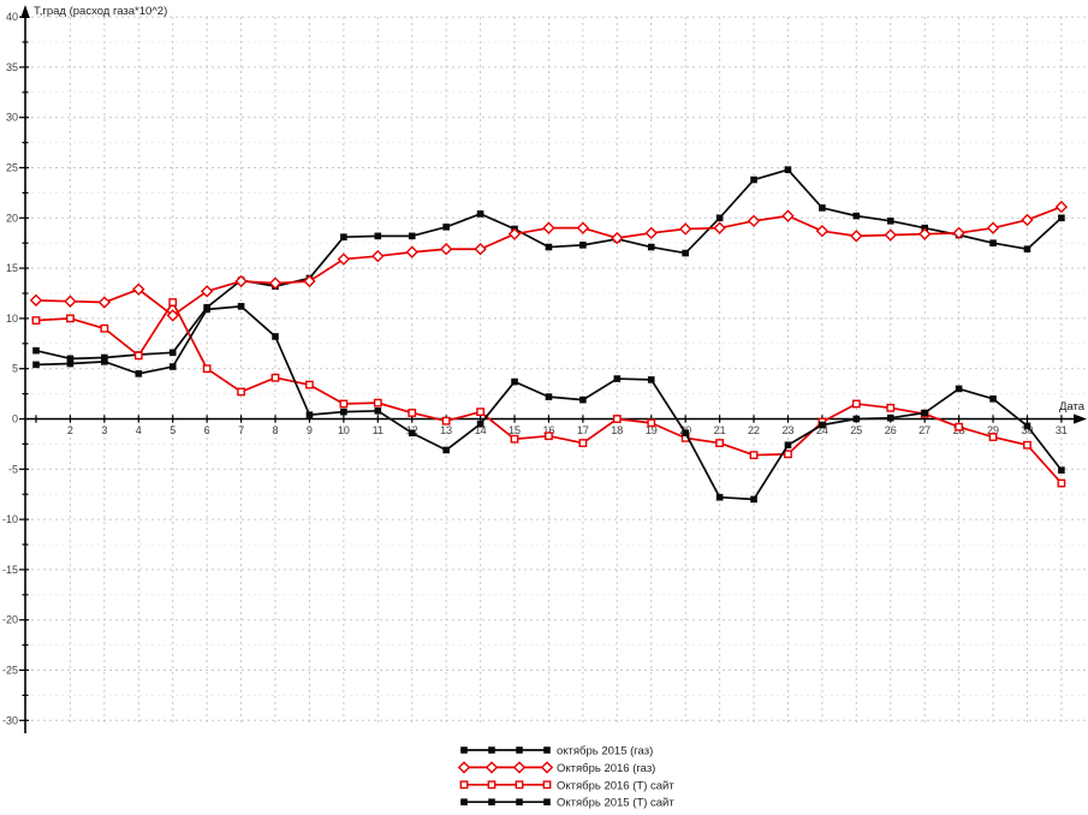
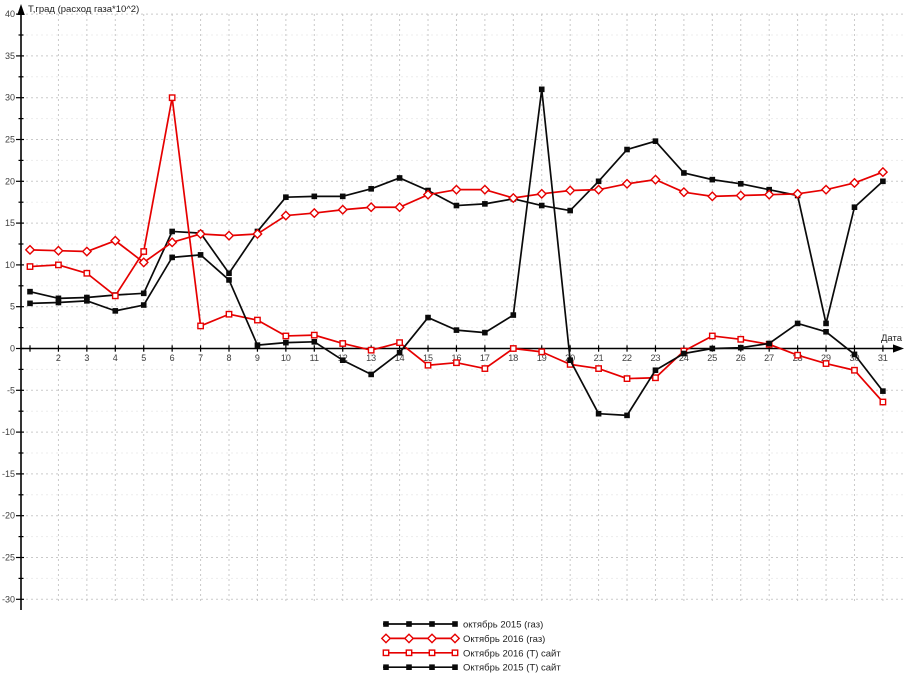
октябрь 2015 (газ)/6: 11 -> 14
Октябрь 2016 (Т) сайт/6: 5 -> 30
октябрь 2015 (газ)/8: 13 -> 9
Октябрь 2015 (Т) сайт/19: 4 -> 31
октябрь 2015 (газ)/29: 18 -> 3
